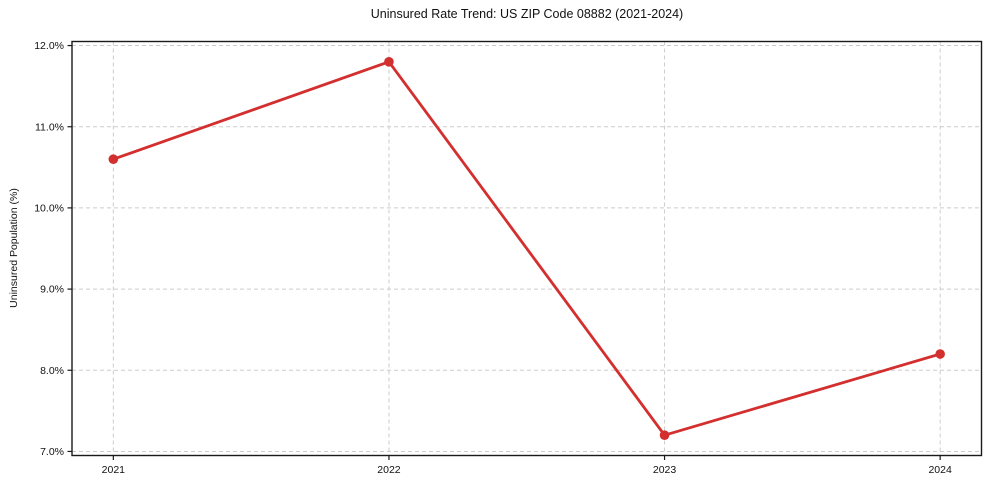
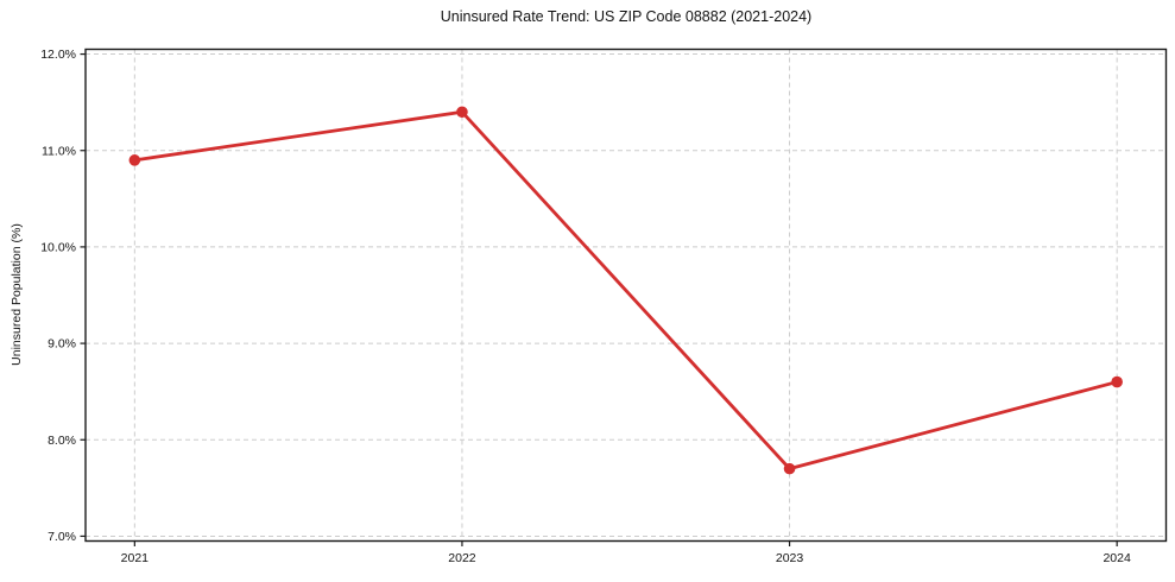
2021: 10.6% -> 10.9%
2022: 11.8% -> 11.4%
2023: 7.2% -> 7.7%
2024: 8.2% -> 8.6%
